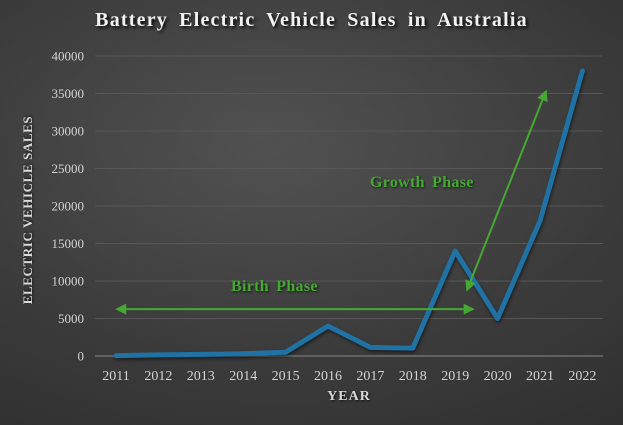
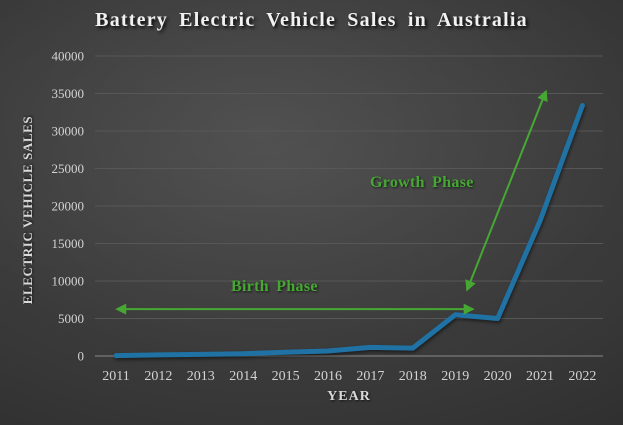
2016: 4000 -> 1000
2019: 14000 -> 6000
2022: 38000 -> 33000
